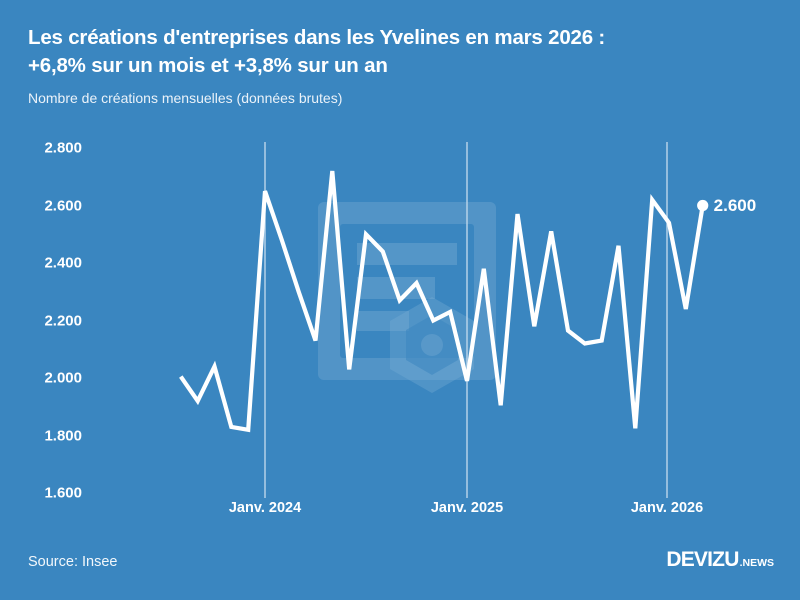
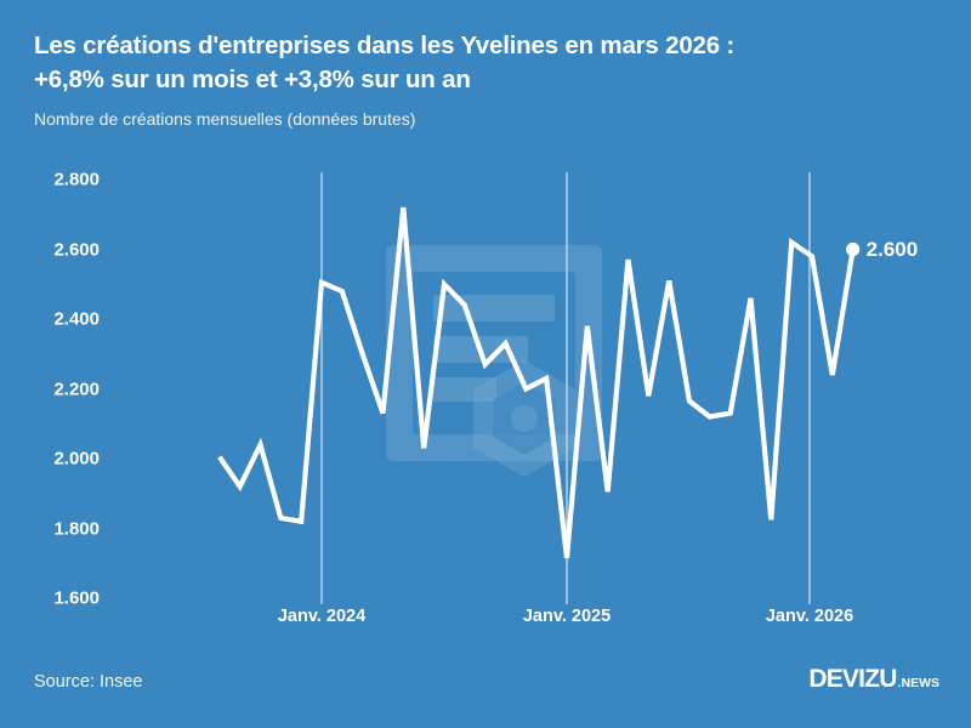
Janv. 2024: 2650 -> 2500
Janv. 2025: 1990 -> 1720
Janv. 2026: 2540 -> 2580
